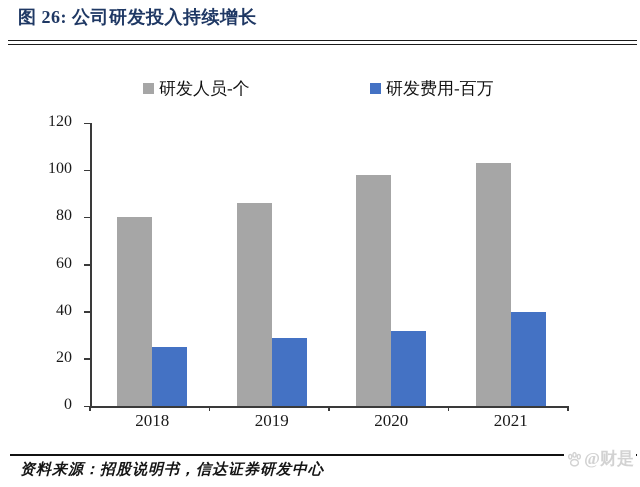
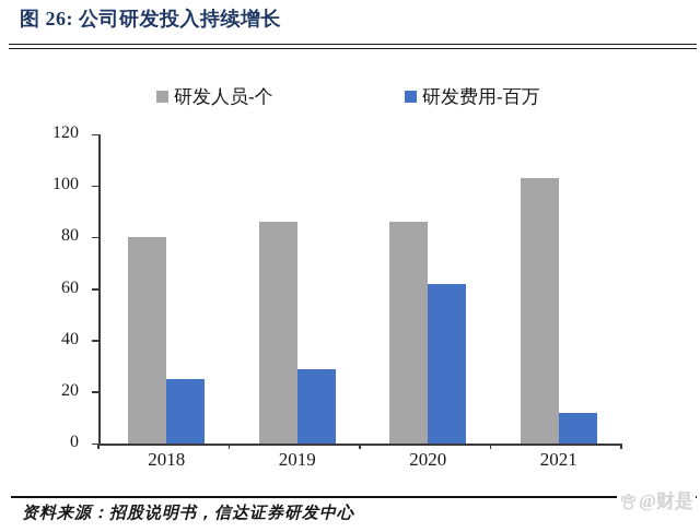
研发人员-个/2020: 98 -> 86
研发费用-百万/2020: 32 -> 62
研发费用-百万/2021: 40 -> 12
